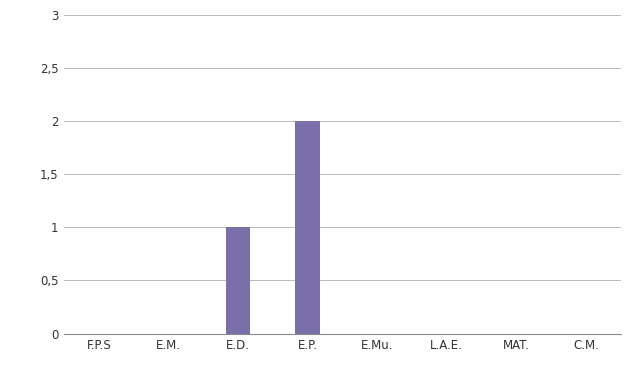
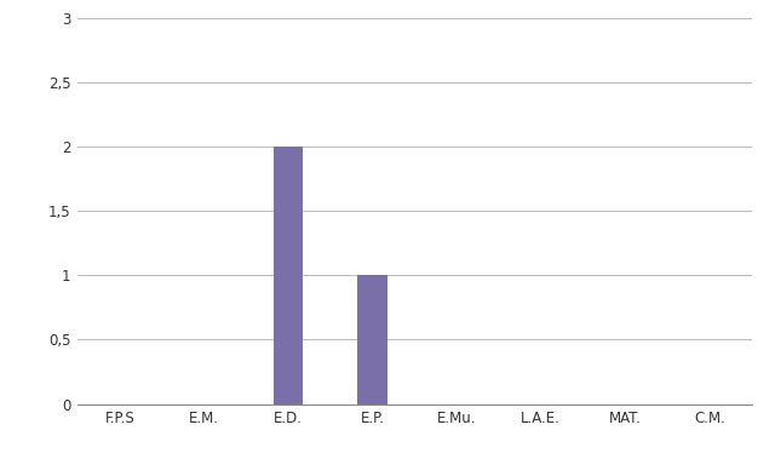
E.D.: 1 -> 2
E.P.: 2 -> 1
